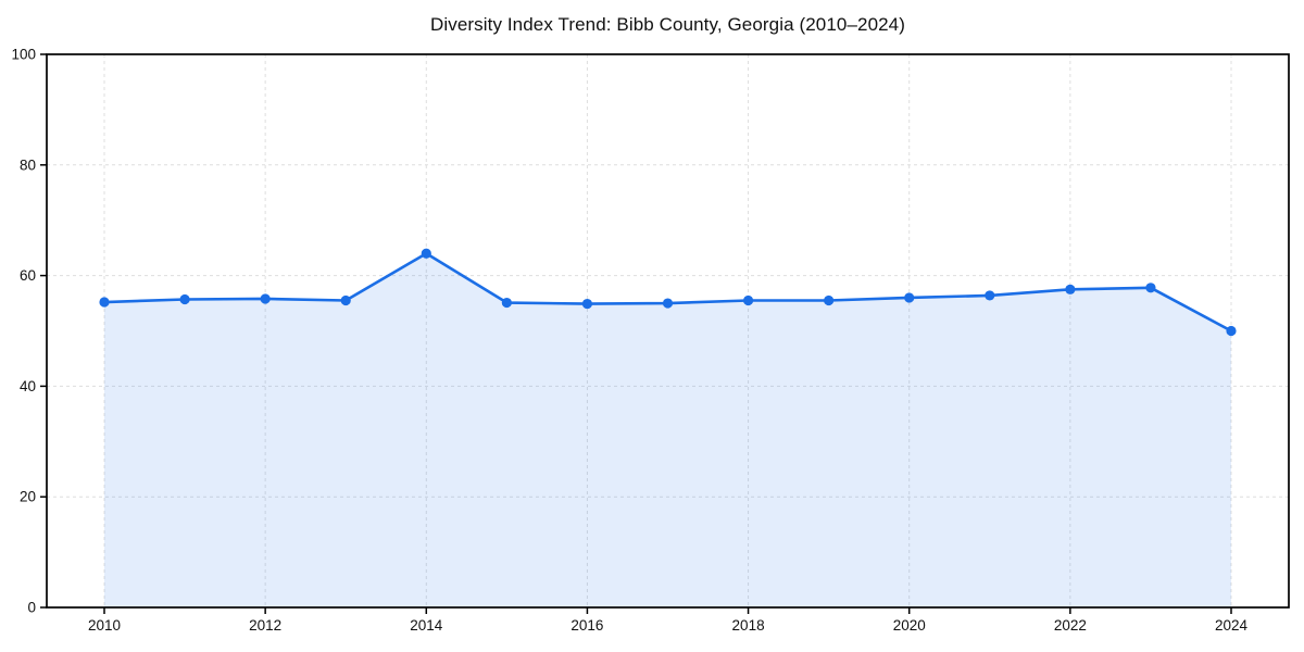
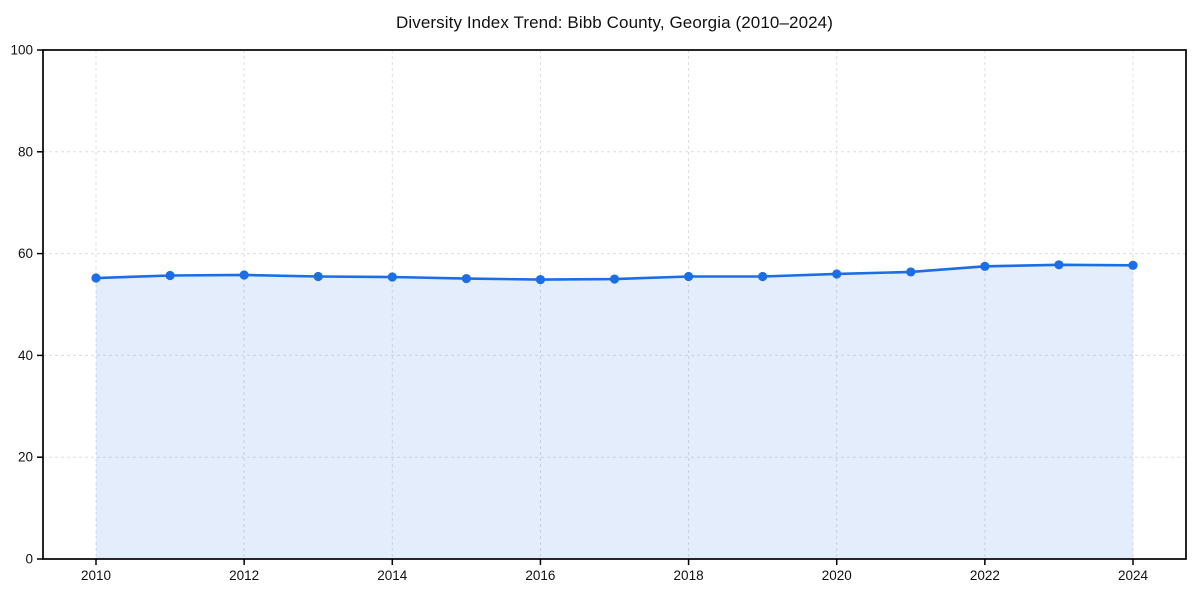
2014: 64 -> 55
2024: 50 -> 58
